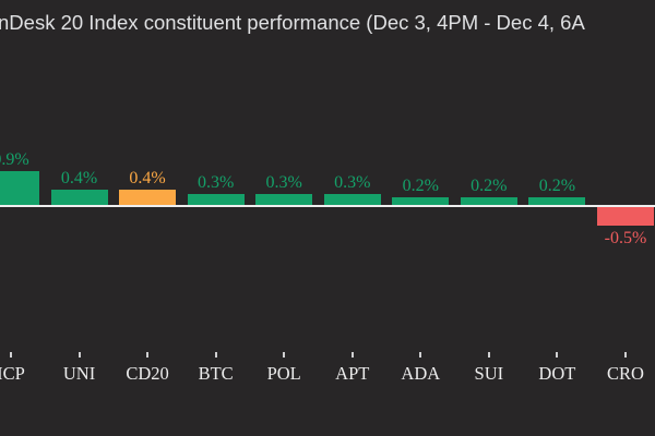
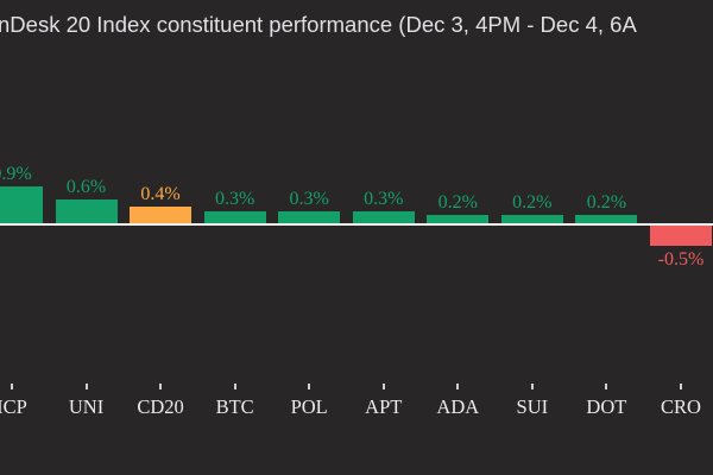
UNI: 0.4% -> 0.6%
